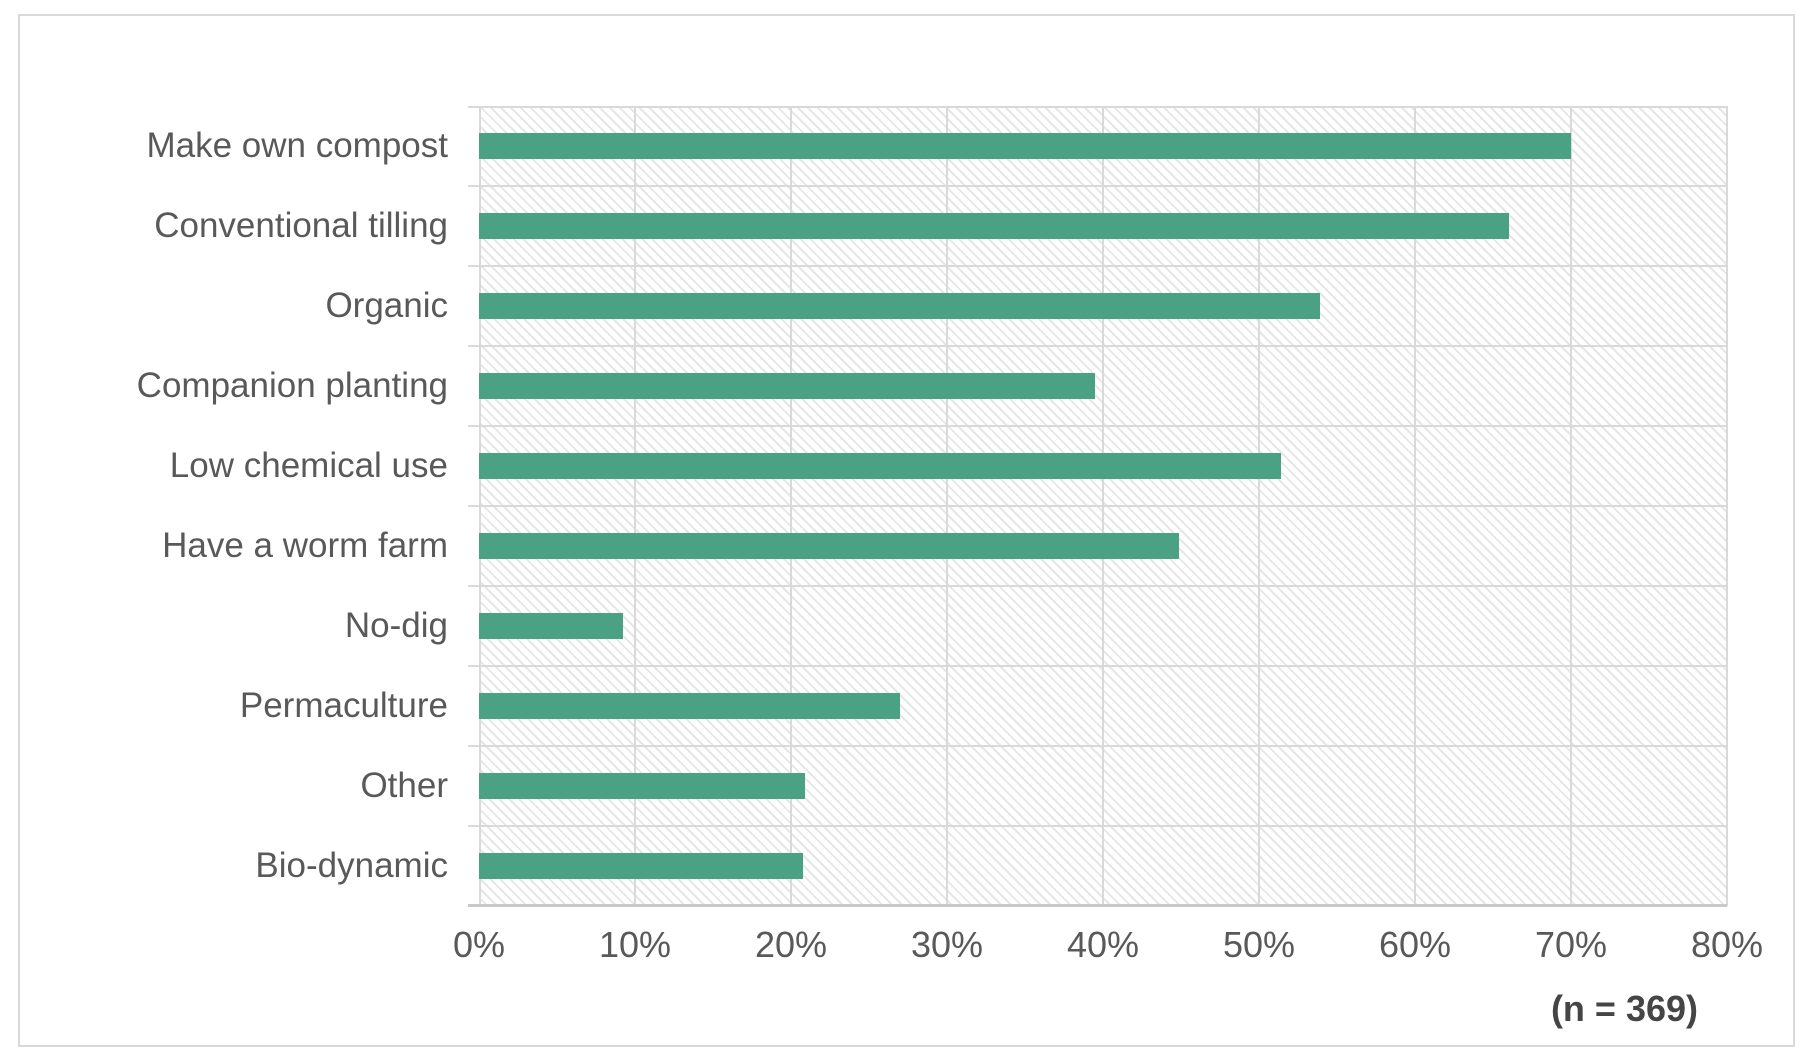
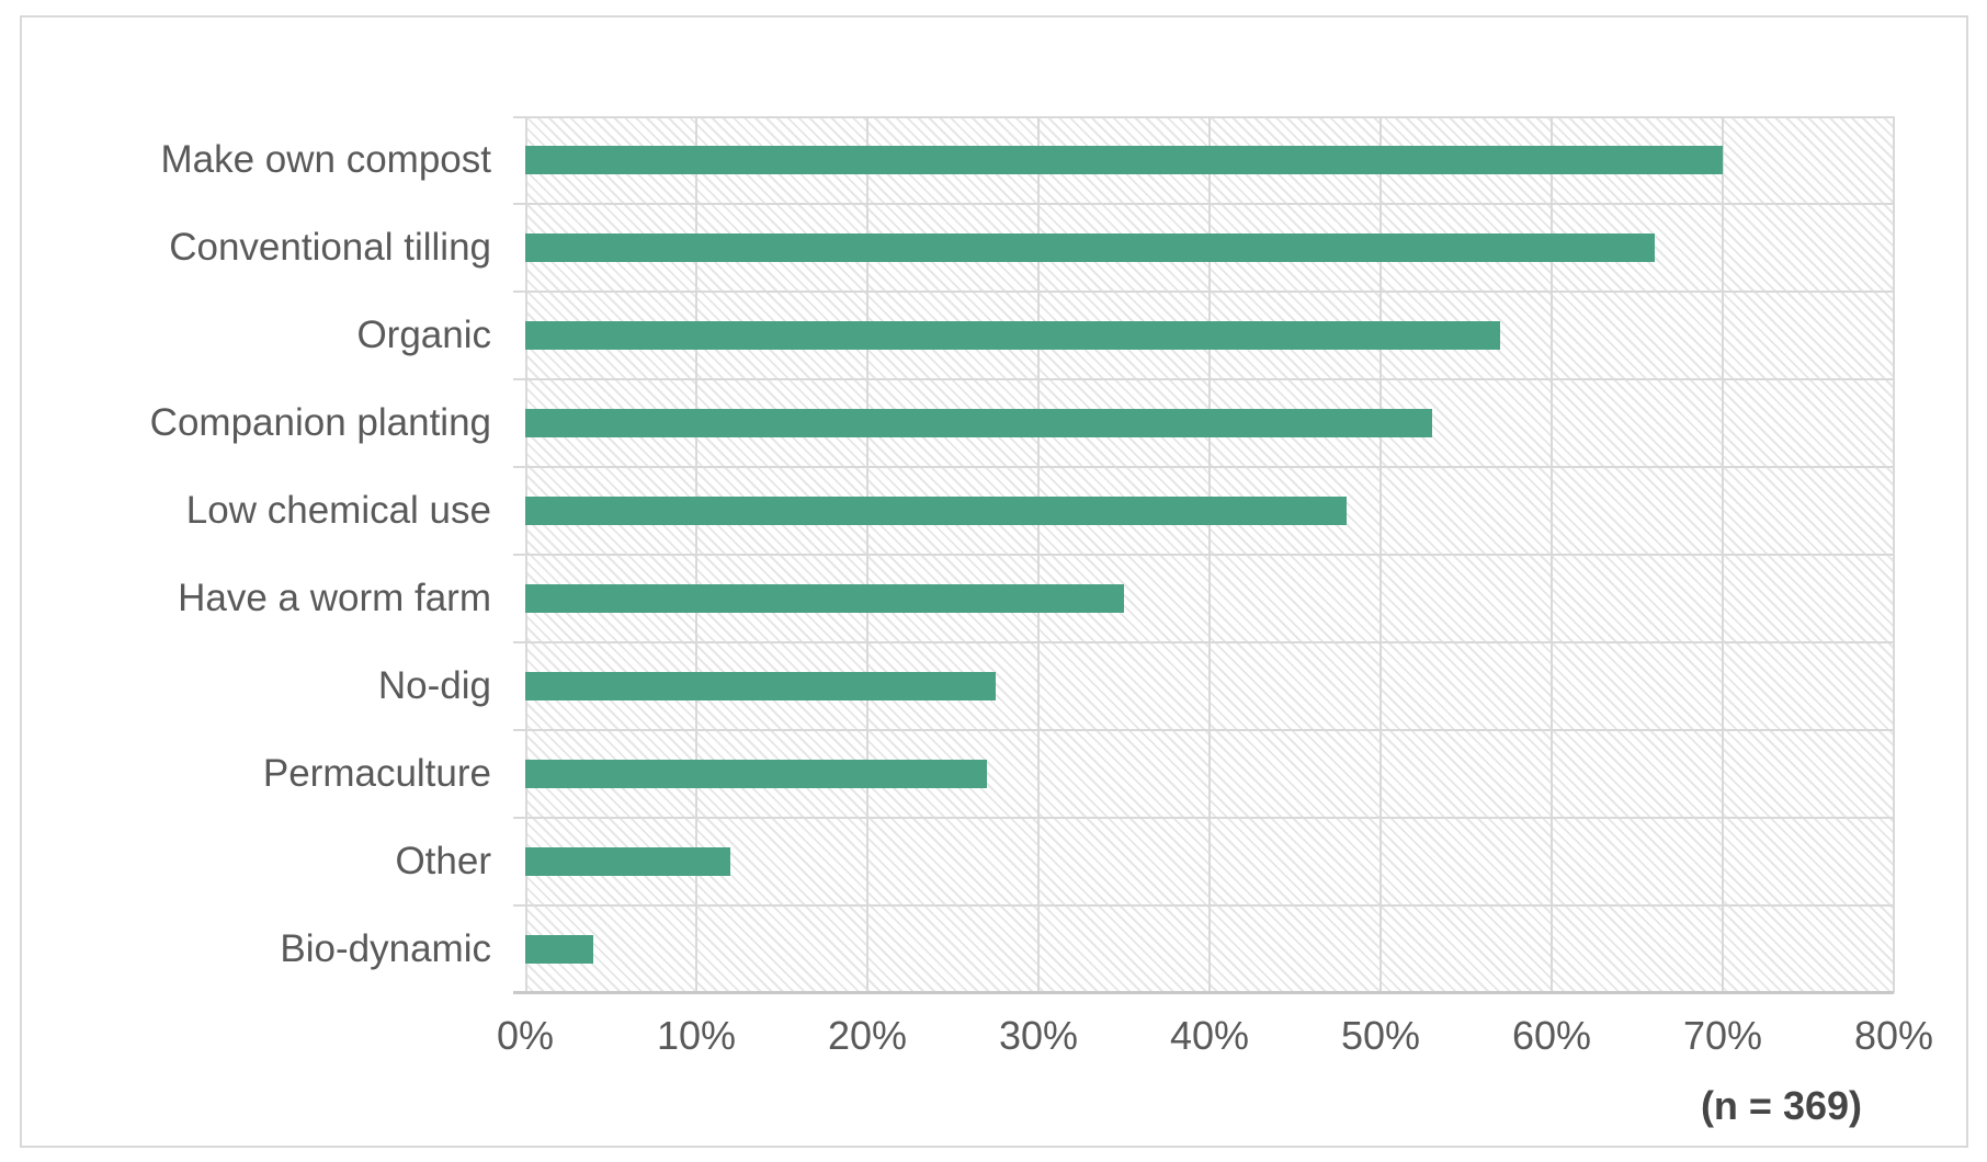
Organic: 53.9% -> 57.0%
Companion planting: 39.5% -> 53.0%
Low chemical use: 51.4% -> 48.0%
Have a worm farm: 44.9% -> 35.0%
No-dig: 9.2% -> 27.5%
Other: 20.9% -> 12.0%
Bio-dynamic: 20.8% -> 4.0%
